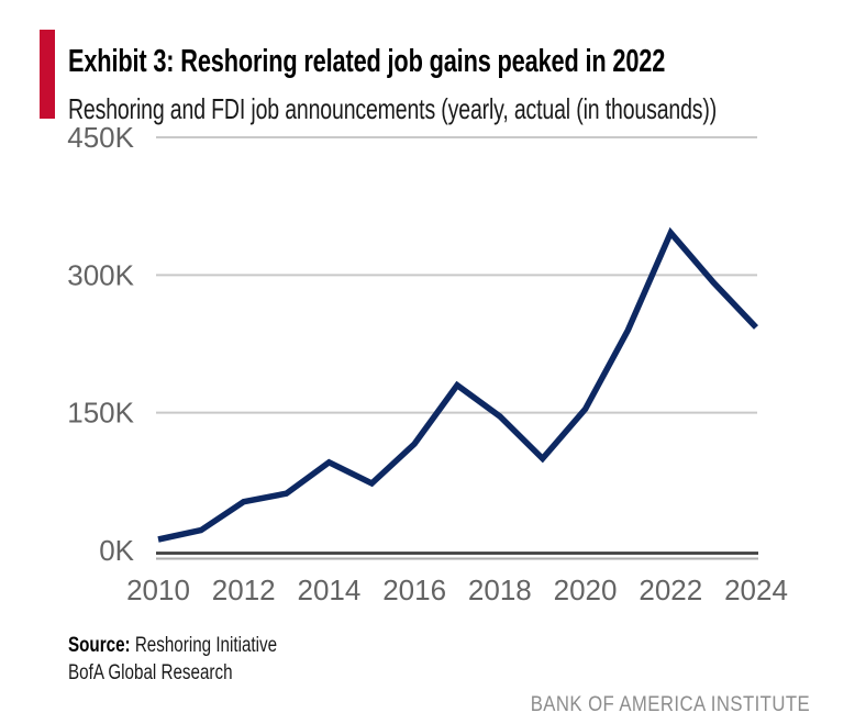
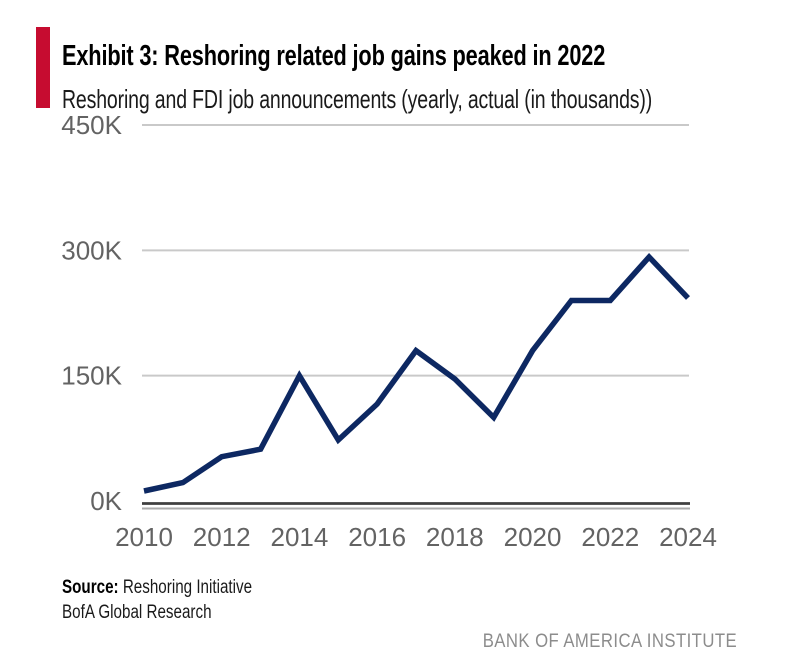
2014: 100K -> 150K
2020: 150K -> 180K
2022: 350K -> 240K
